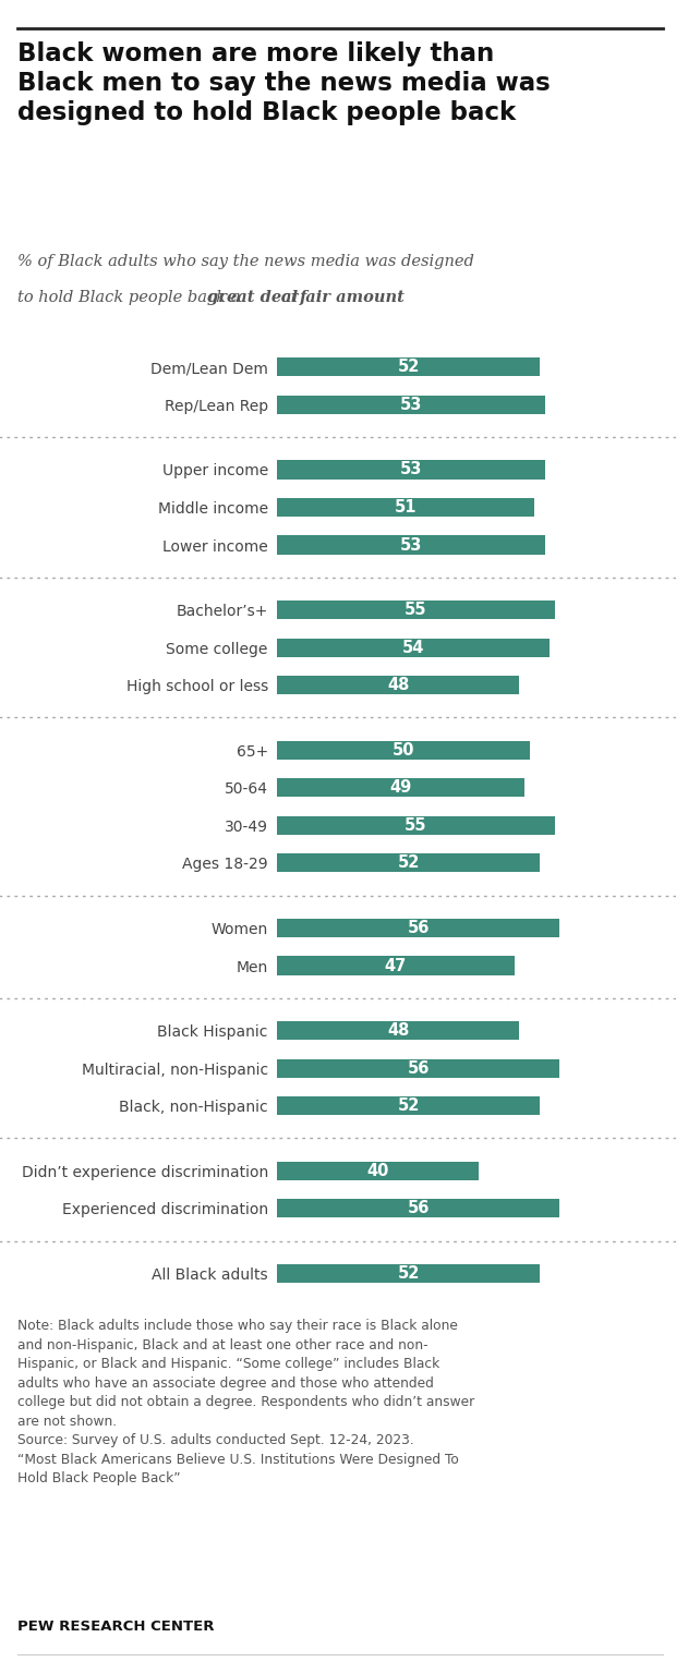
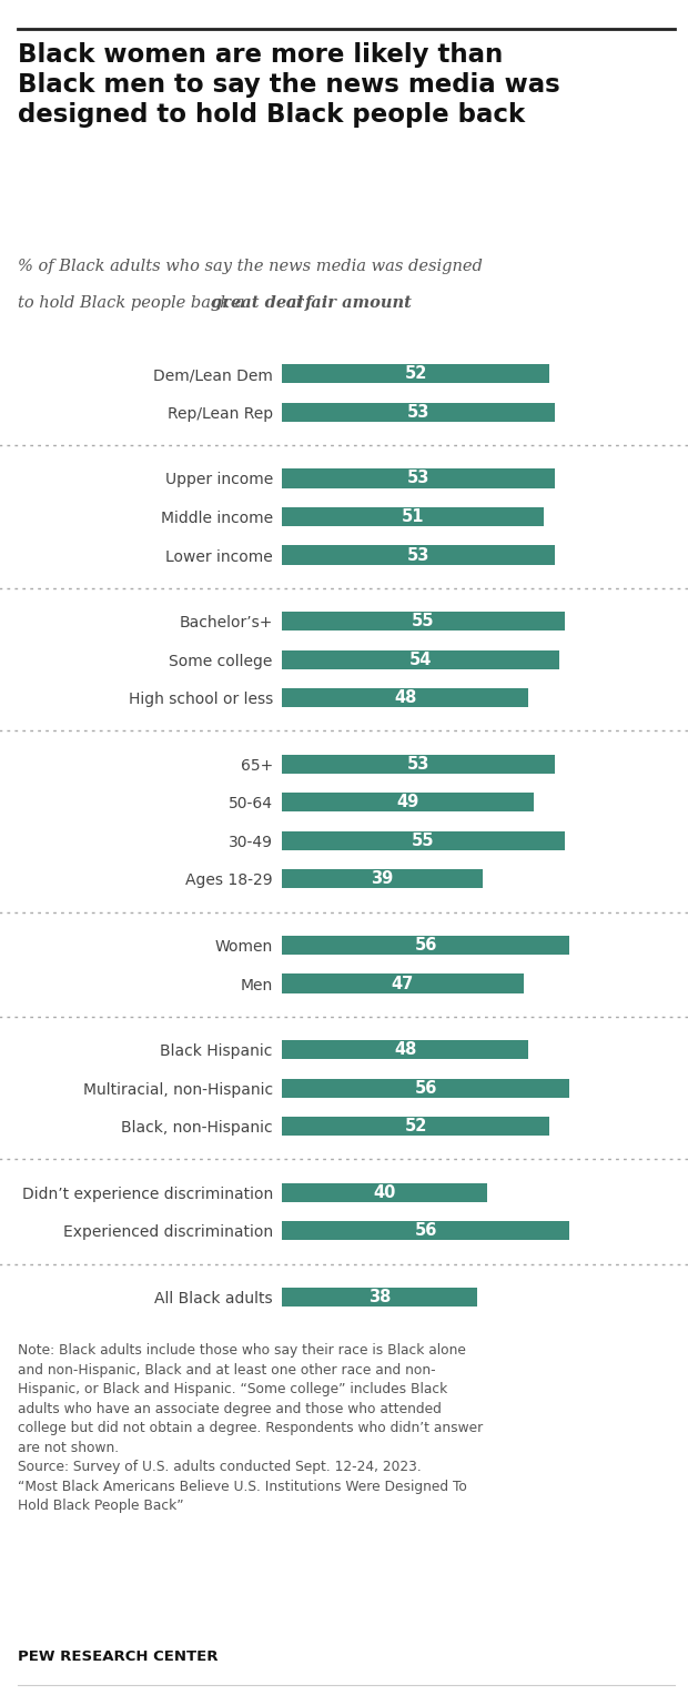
65+: 50 -> 53
Ages 18-29: 52 -> 39
All Black adults: 52 -> 38
